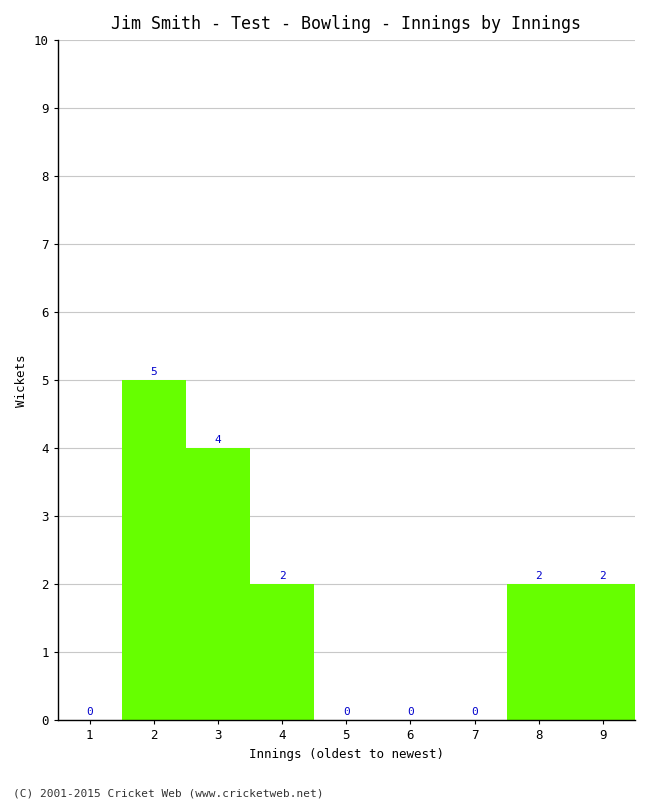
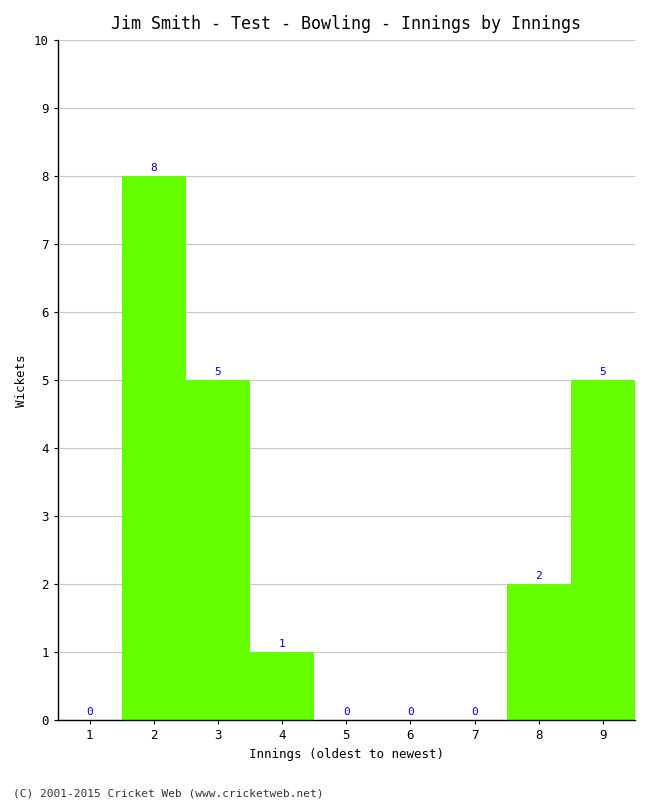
2: 5 -> 8
3: 4 -> 5
4: 2 -> 1
9: 2 -> 5
